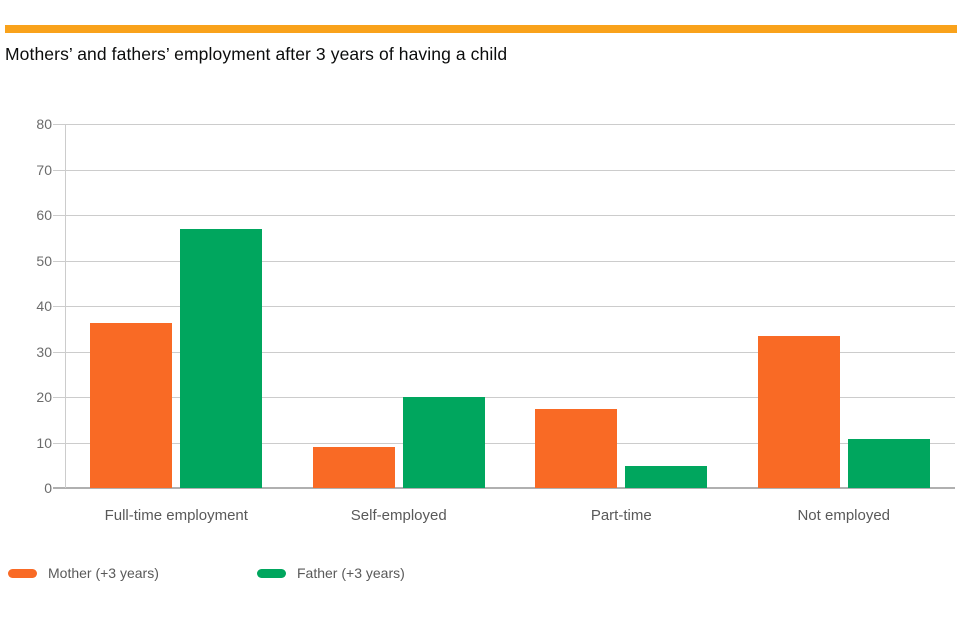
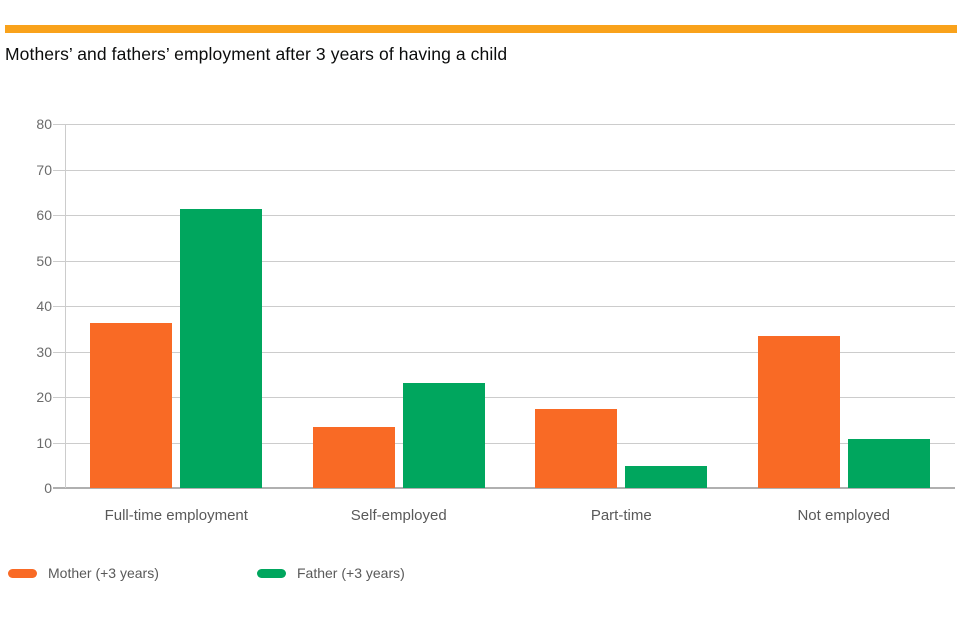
Father (+3 years)/Full-time employment: 57 -> 61
Mother (+3 years)/Self-employed: 9 -> 13
Father (+3 years)/Self-employed: 20 -> 23
